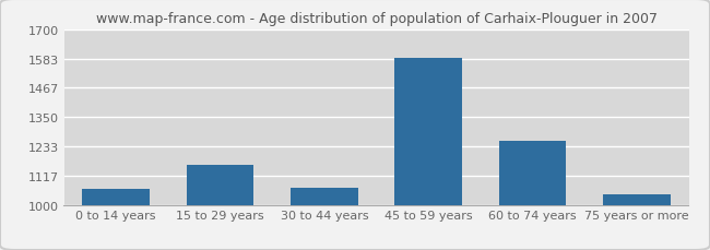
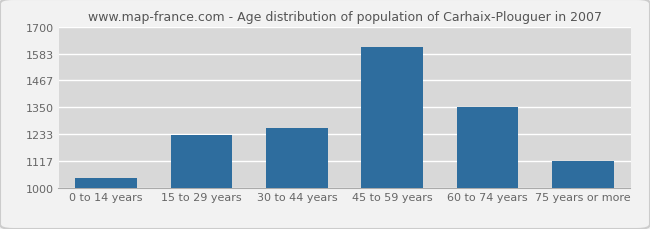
0 to 14 years: 1065 -> 1040
15 to 29 years: 1160 -> 1230
30 to 44 years: 1070 -> 1257
45 to 59 years: 1585 -> 1610
60 to 74 years: 1255 -> 1352
75 years or more: 1040 -> 1117
